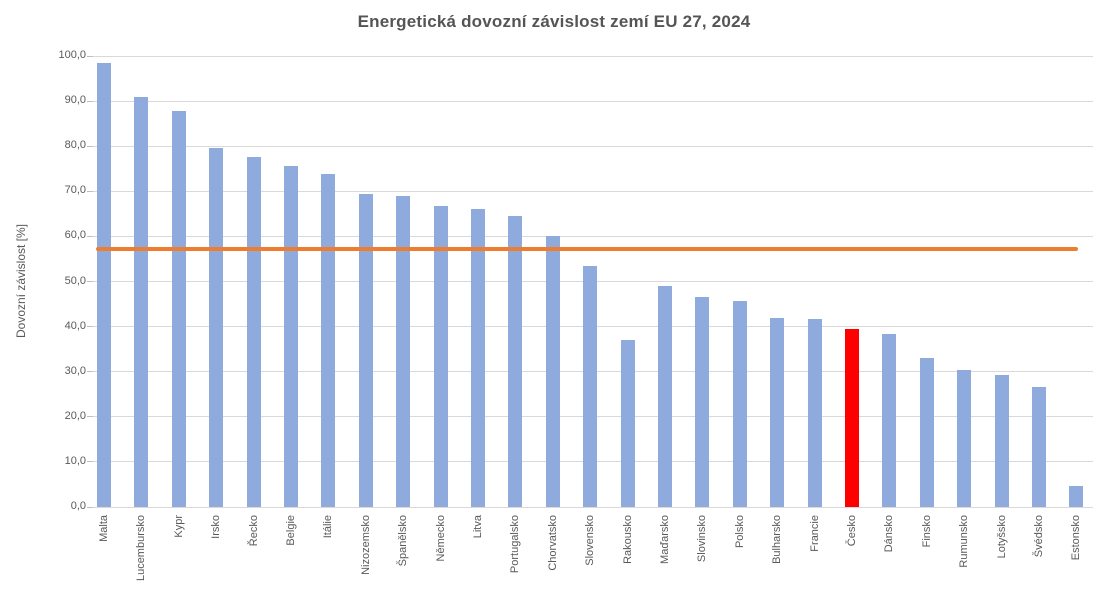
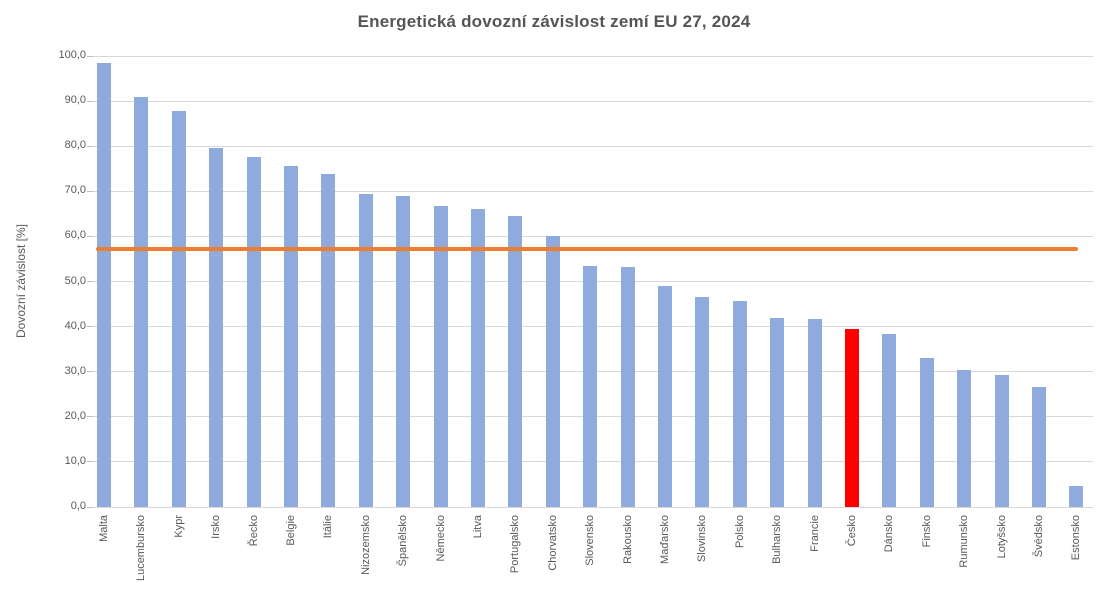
Rakousko: 37 -> 53
